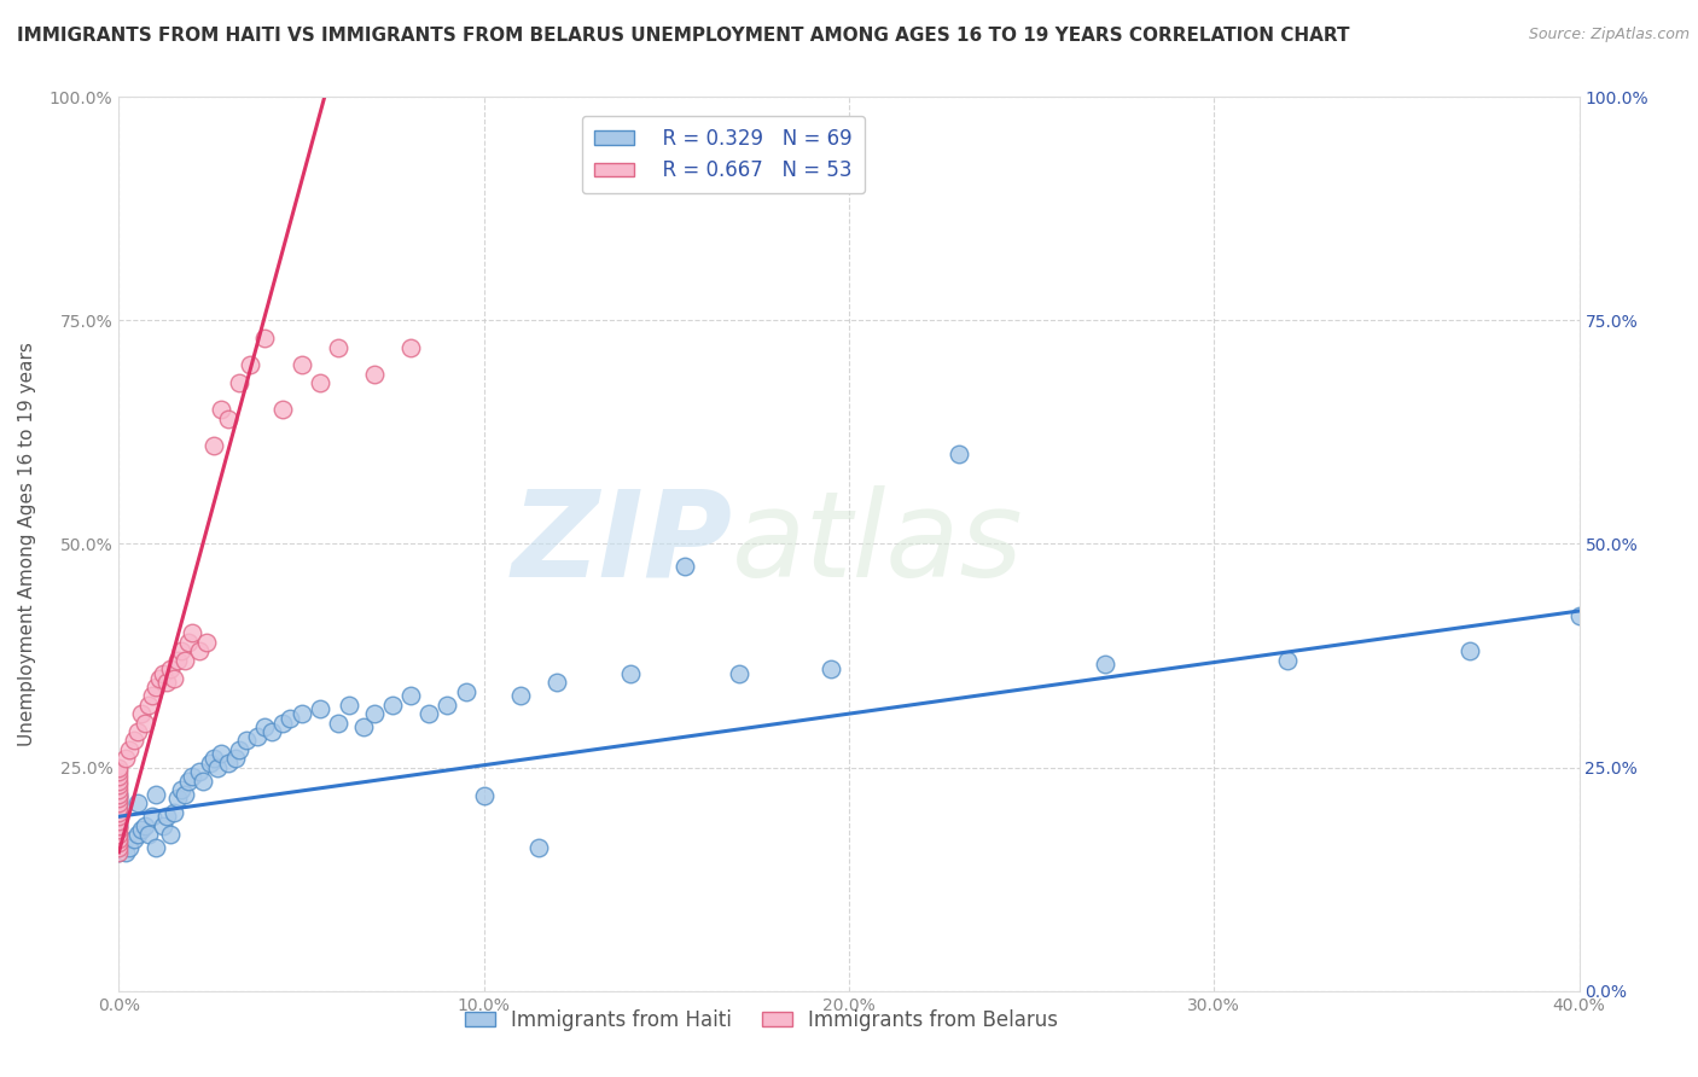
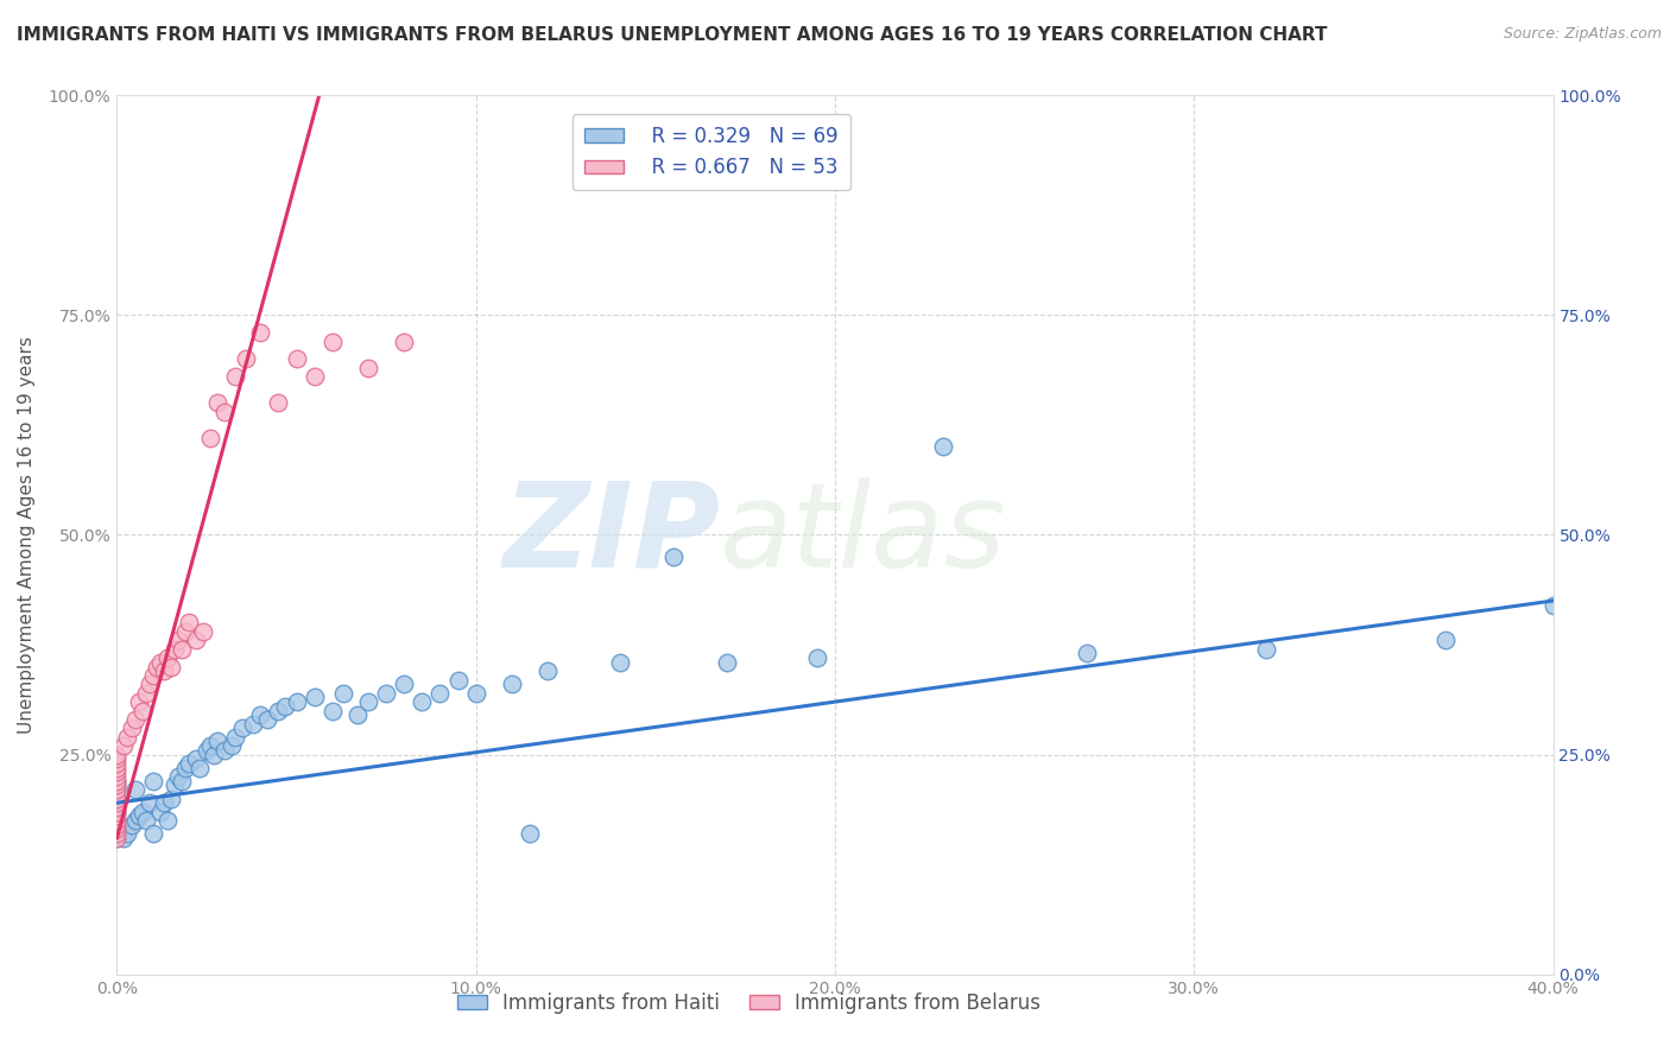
Immigrants from Haiti/10.0%: 21.8% -> 32.0%
